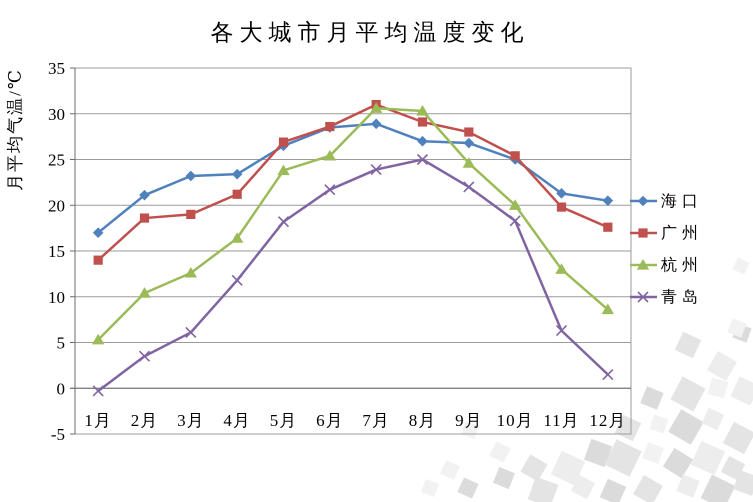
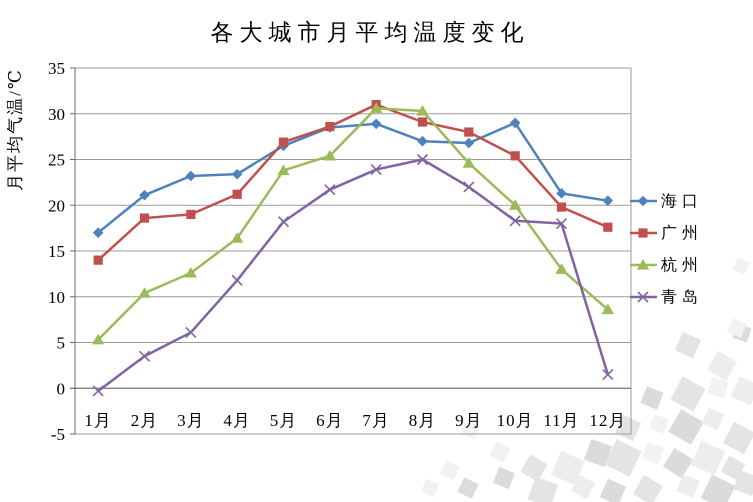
海口/10月: 25 -> 29
青岛/11月: 6 -> 18
